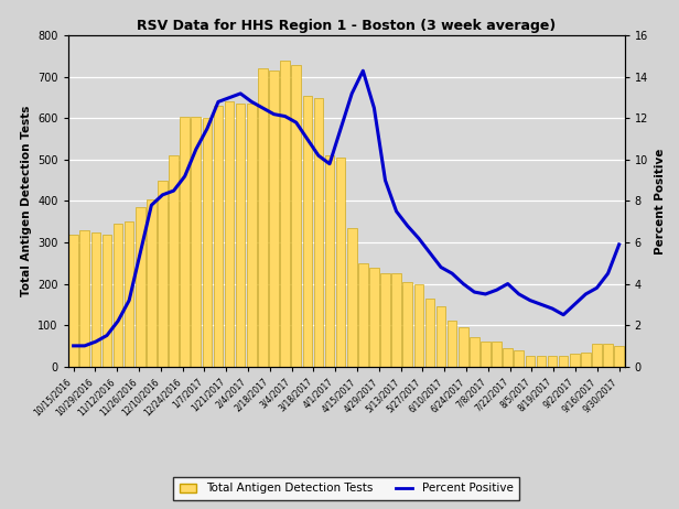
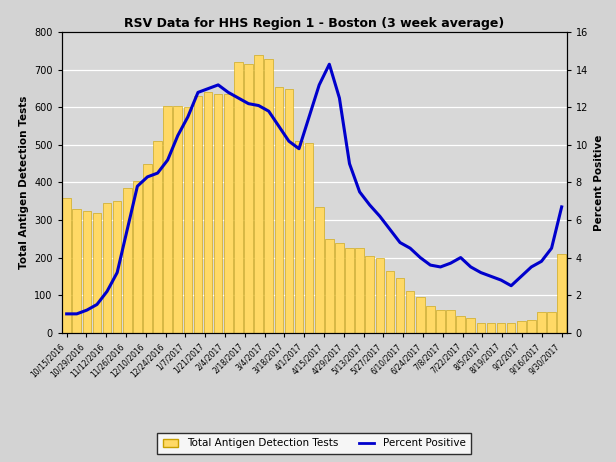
Total Antigen Detection Tests/10/15/2016: 320 -> 360
Total Antigen Detection Tests/9/30/2017: 50 -> 210
Percent Positive/9/30/2017: 5.9 -> 6.7
